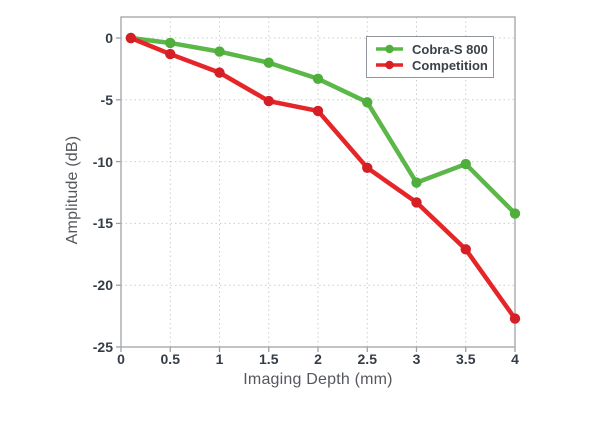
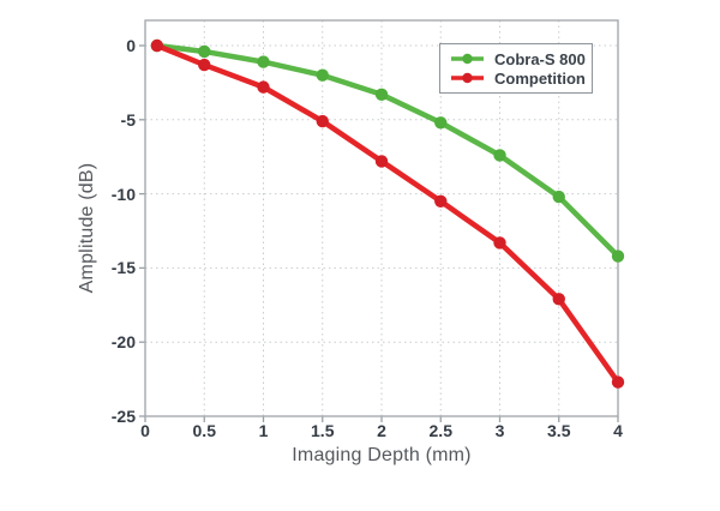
Competition/2: -5.9 -> -7.8
Cobra-S 800/3: -11.7 -> -7.4
